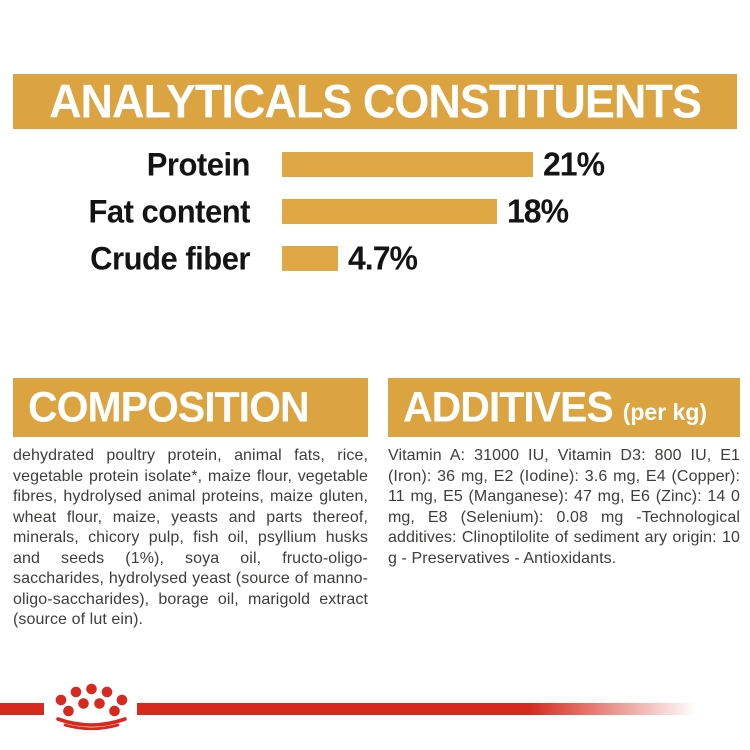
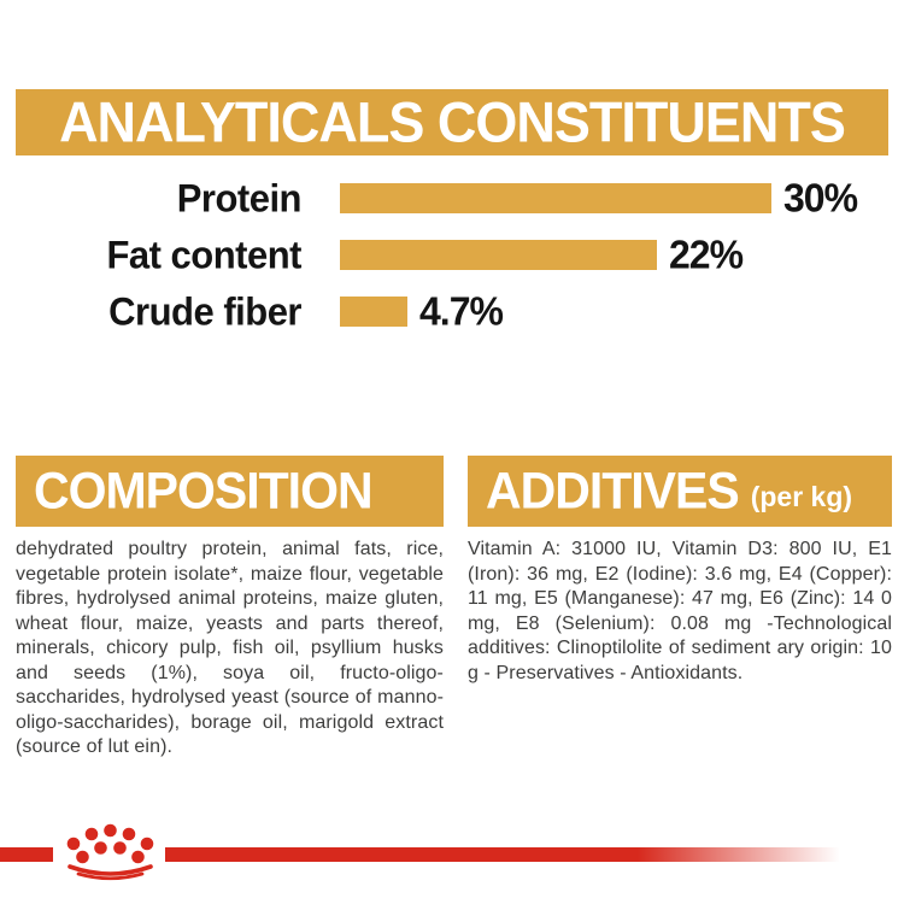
Protein: 21% -> 30%
Fat content: 18% -> 22%
